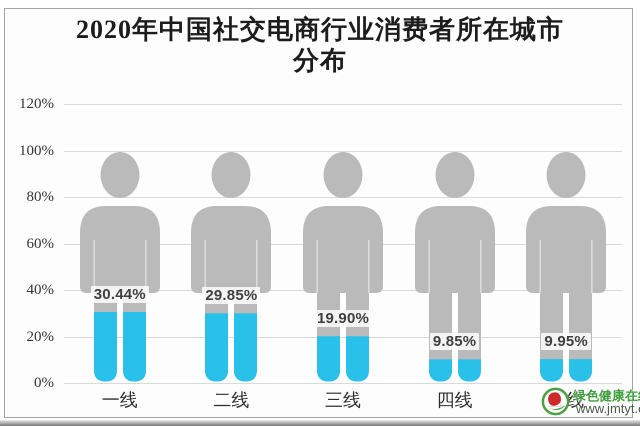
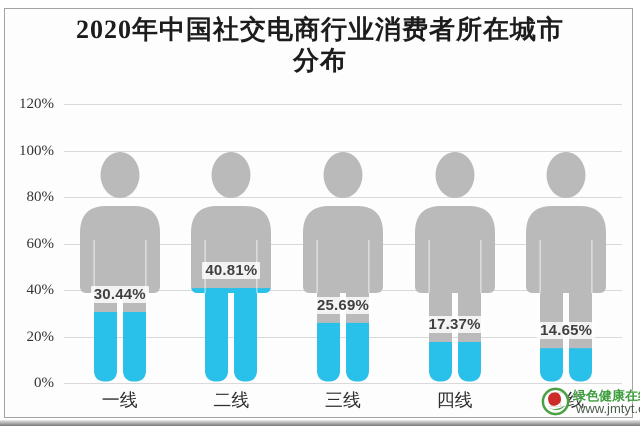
二线: 29.85% -> 40.81%
三线: 19.90% -> 25.69%
四线: 9.85% -> 17.37%
五线: 9.95% -> 14.65%
